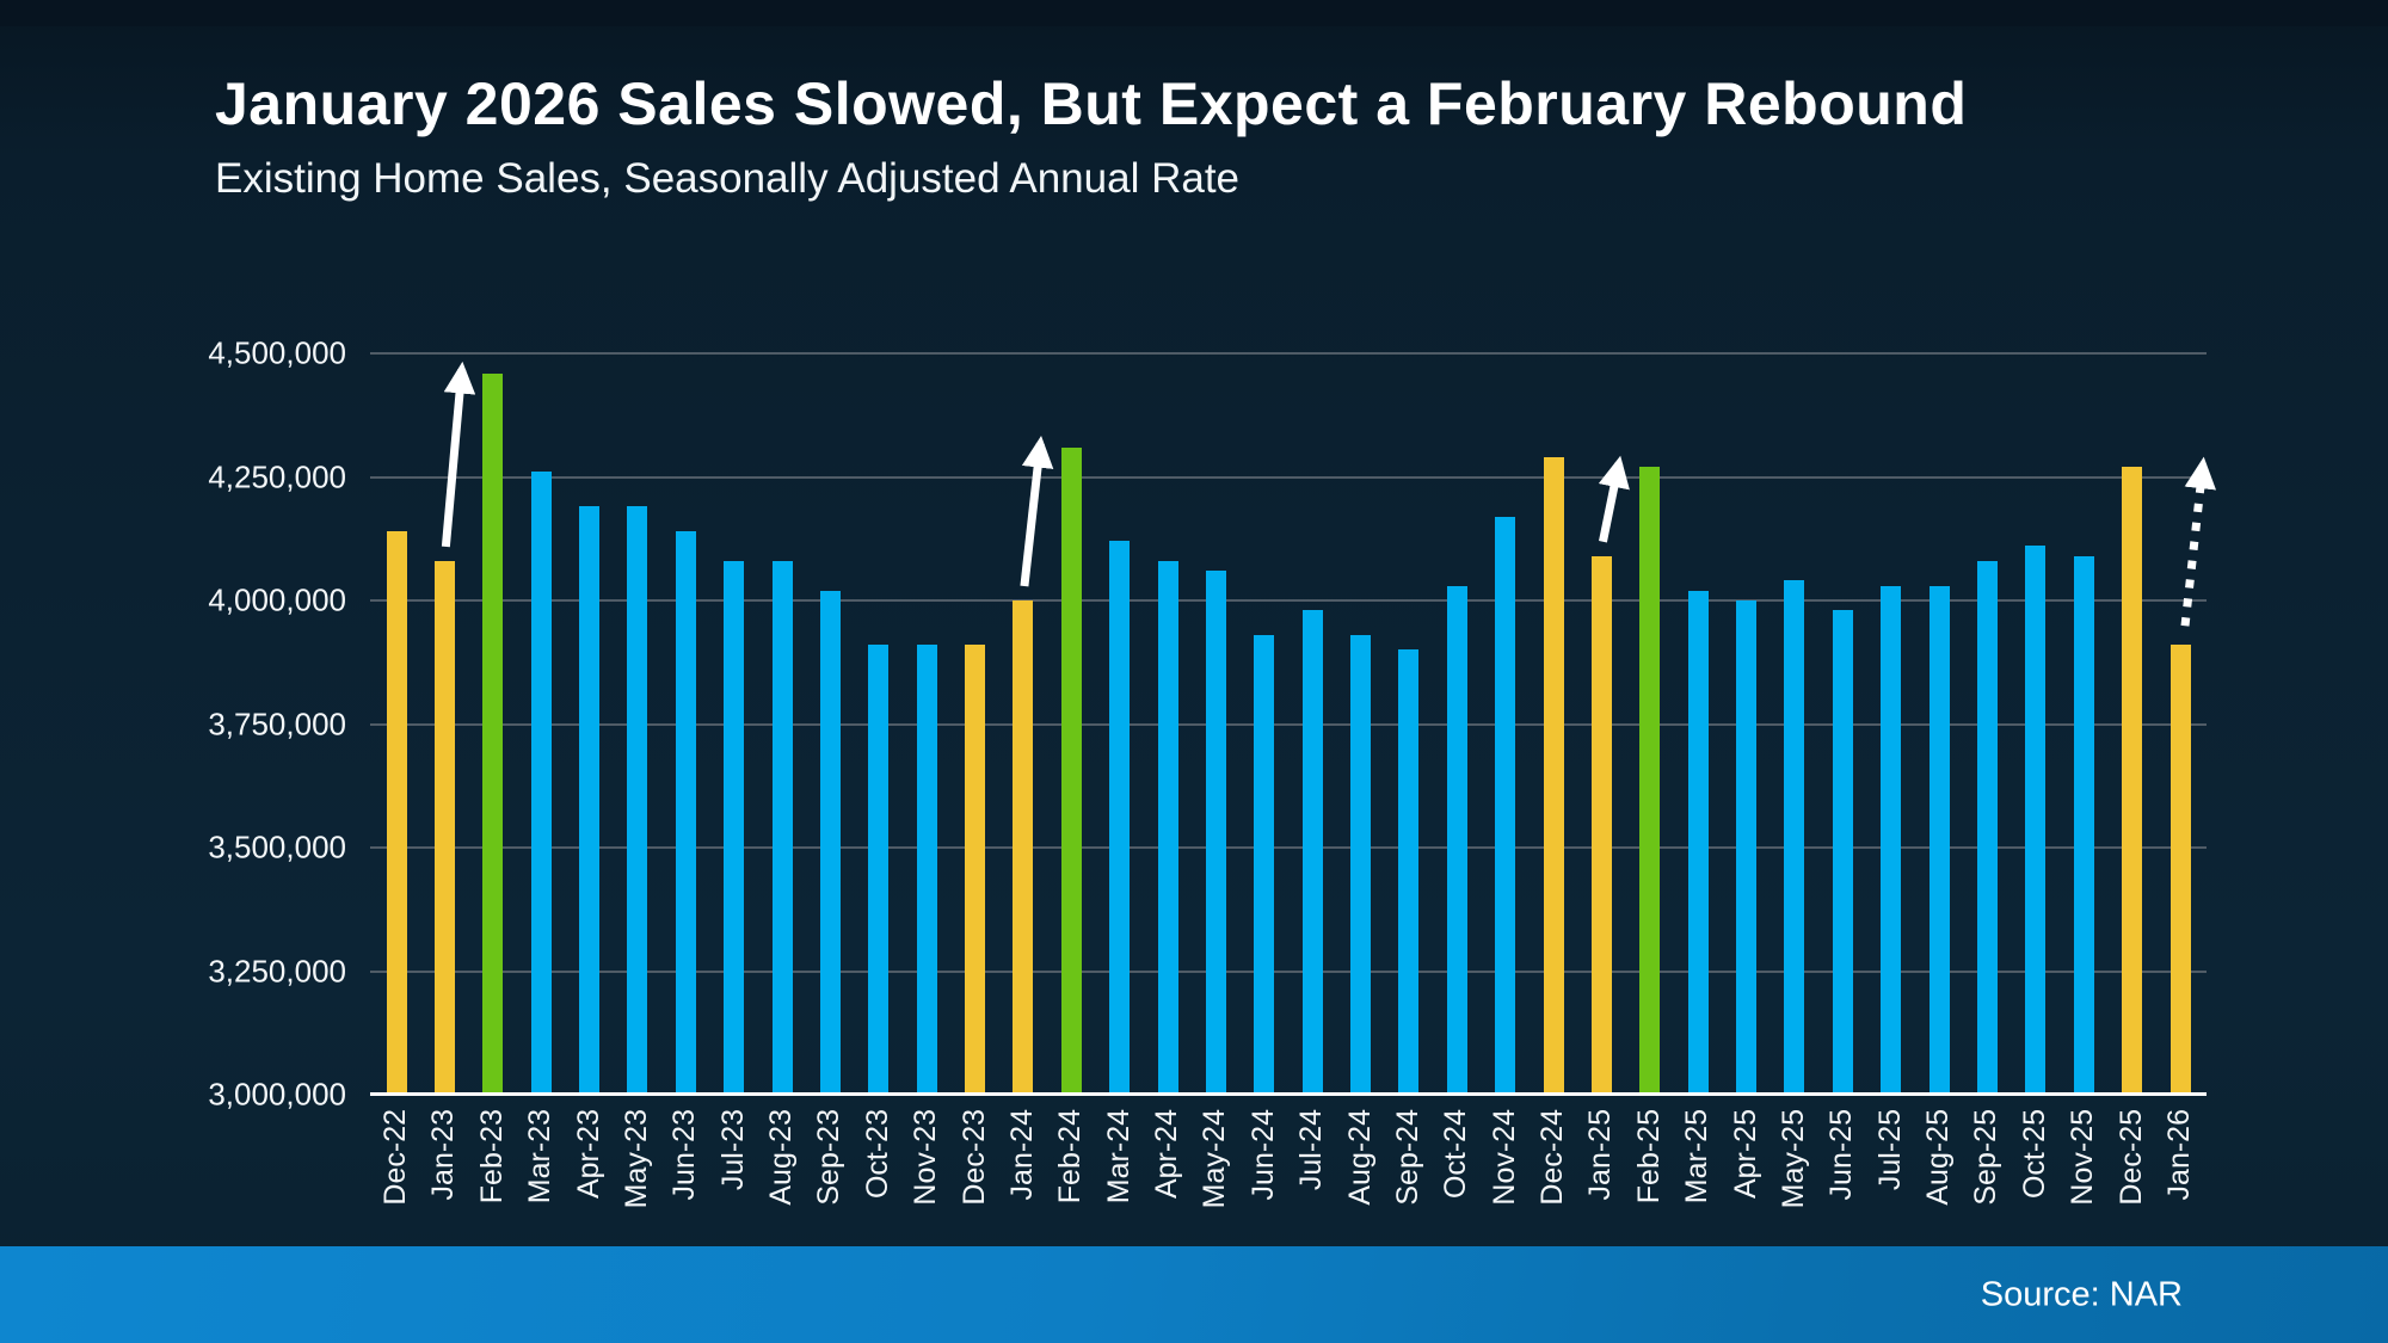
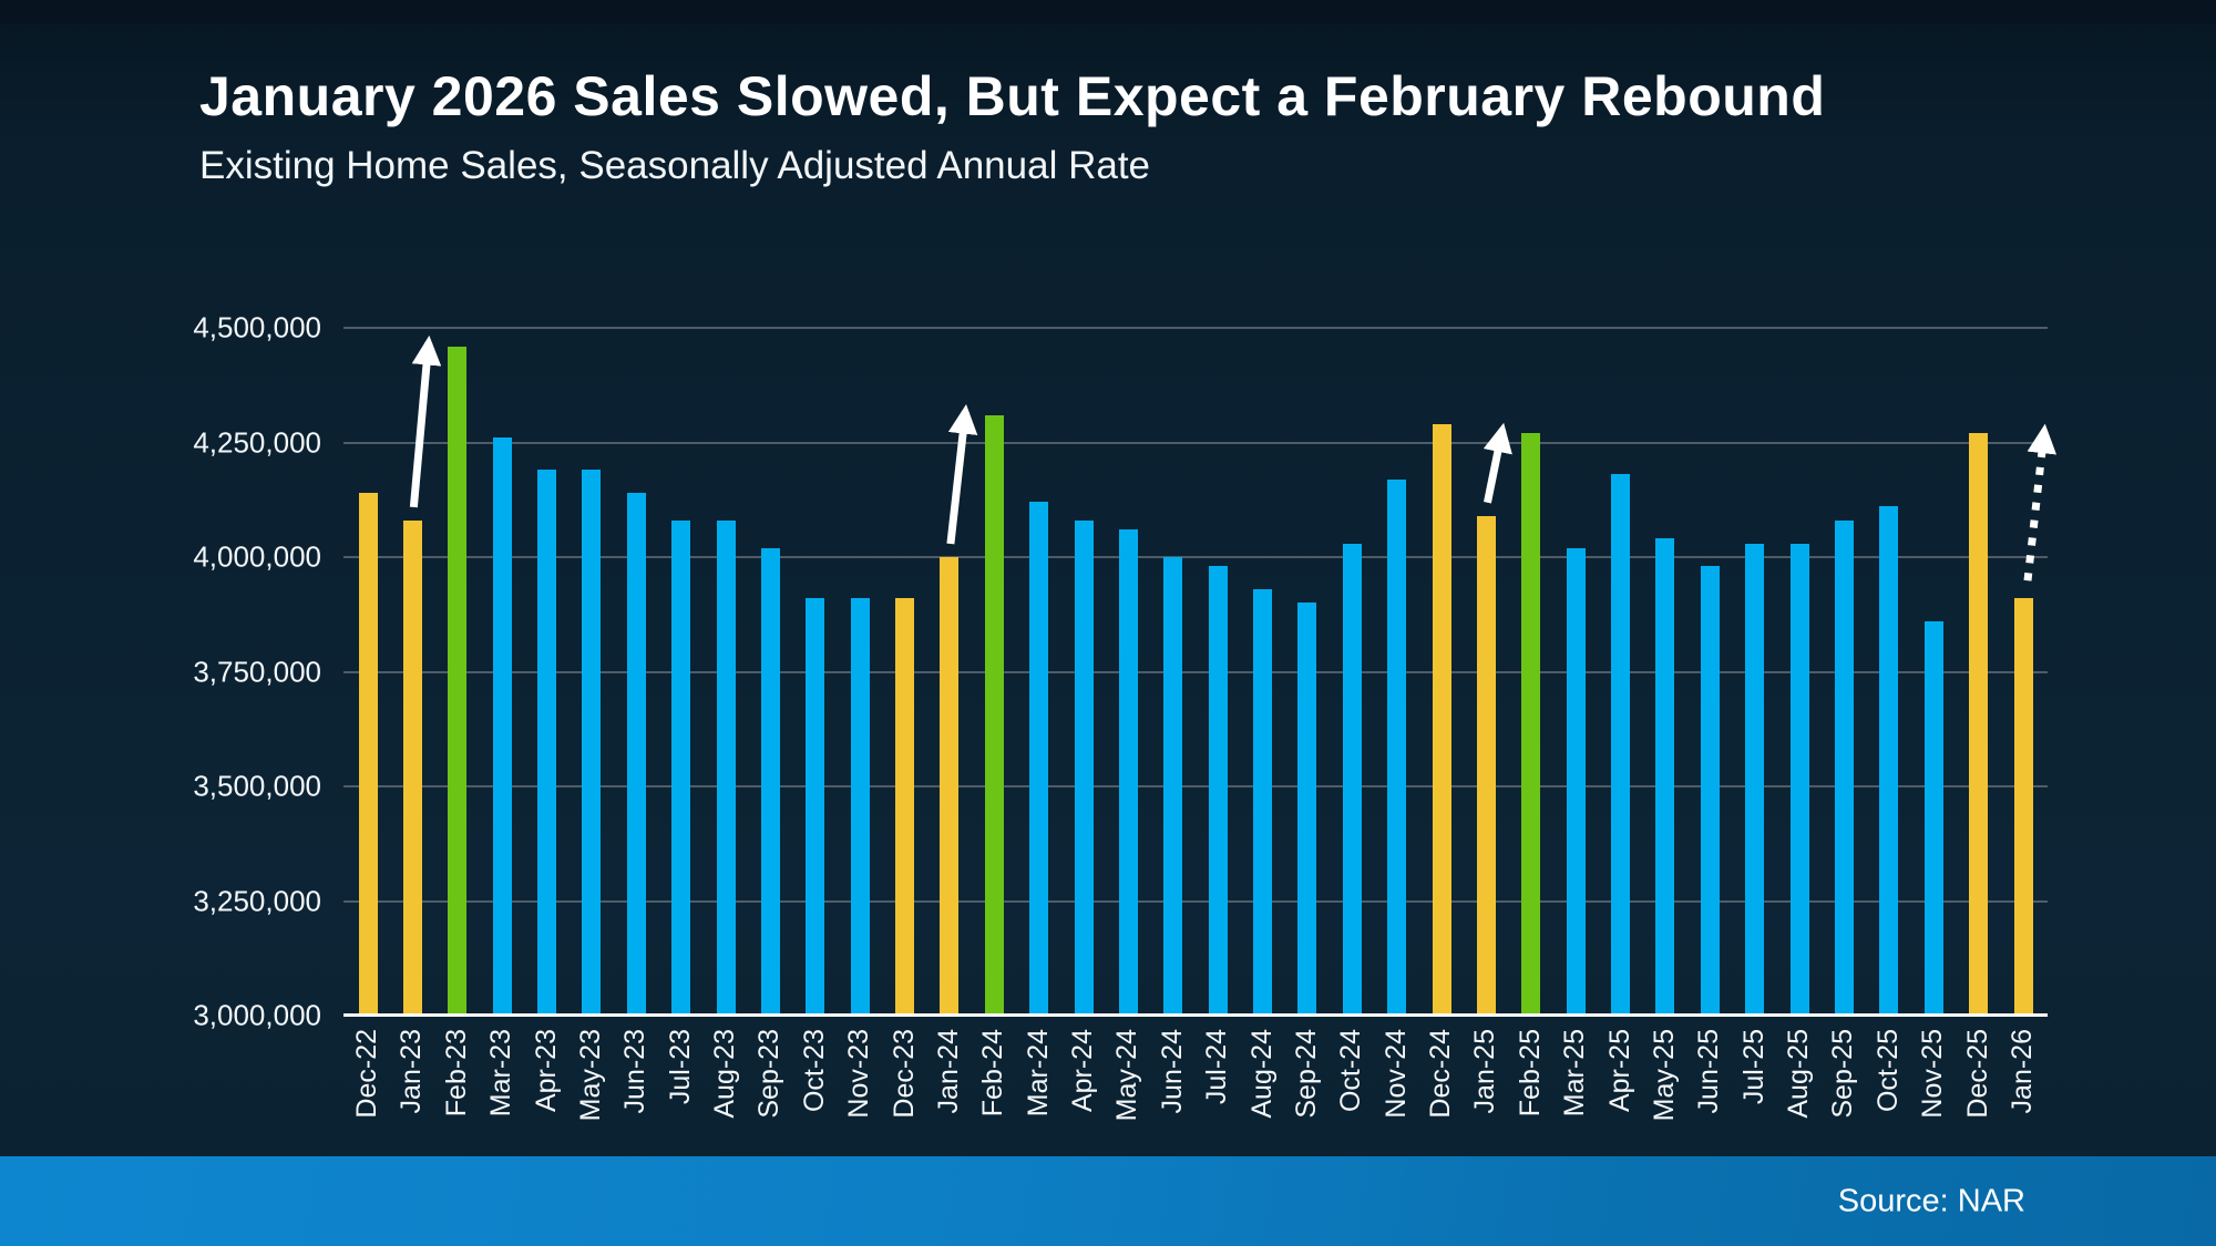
Jun-24: 3930000 -> 4000000
Apr-25: 4000000 -> 4180000
Nov-25: 4090000 -> 3860000
